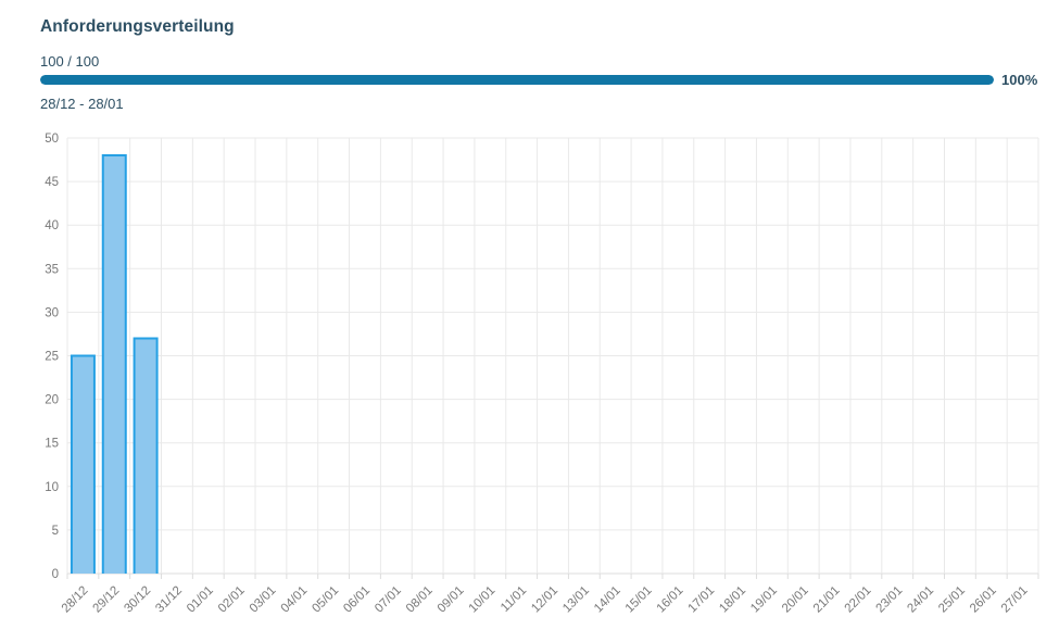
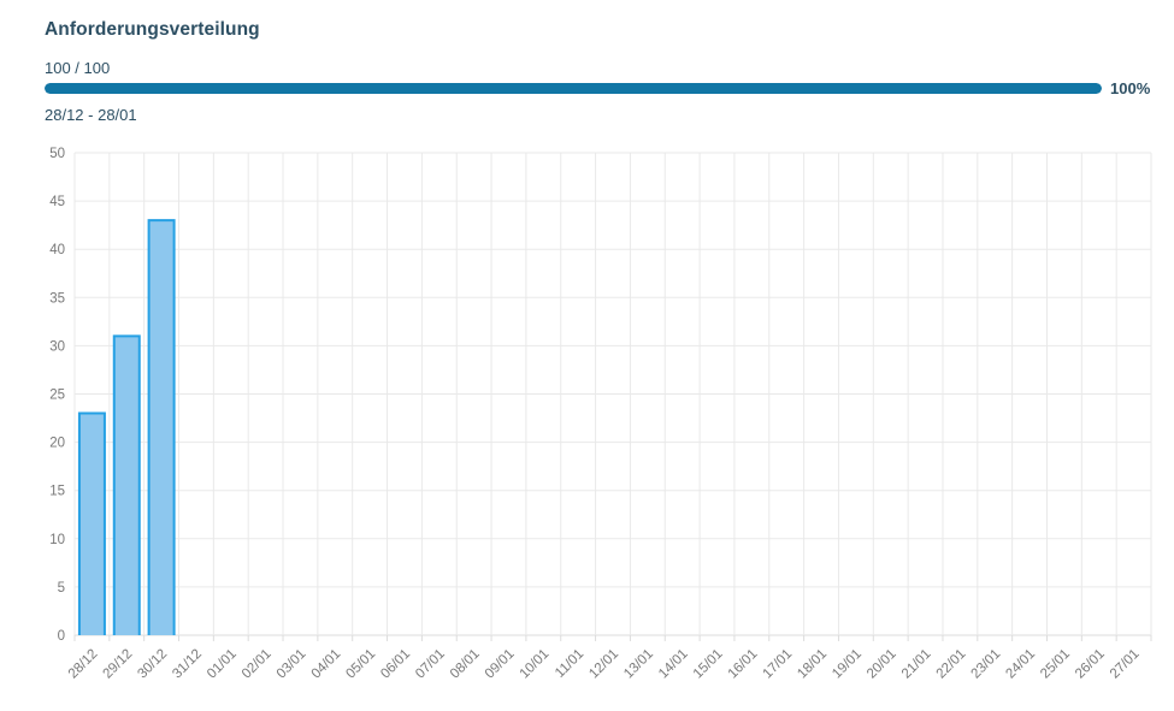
28/12: 25 -> 23
29/12: 48 -> 31
30/12: 27 -> 43
